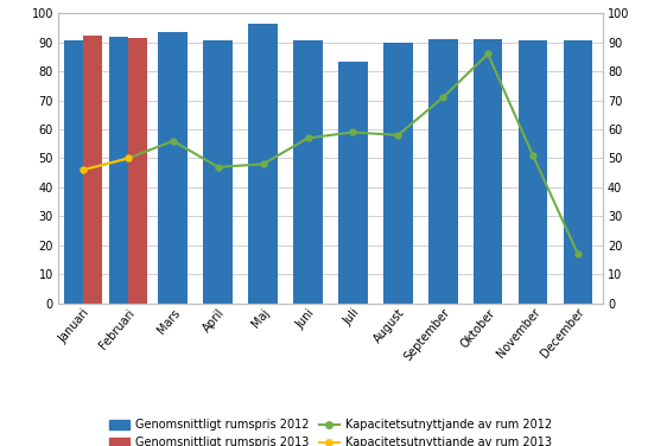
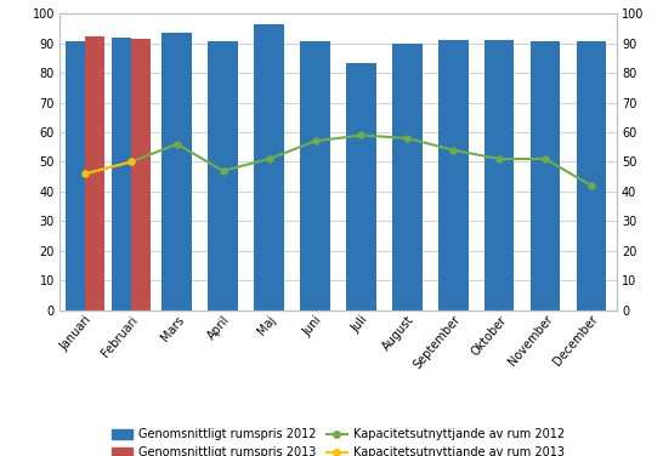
Kapacitetsutnyttjande av rum 2012/Maj: 48 -> 51
Kapacitetsutnyttjande av rum 2012/September: 71 -> 54
Kapacitetsutnyttjande av rum 2012/Oktober: 86 -> 51
Kapacitetsutnyttjande av rum 2012/December: 17 -> 42
